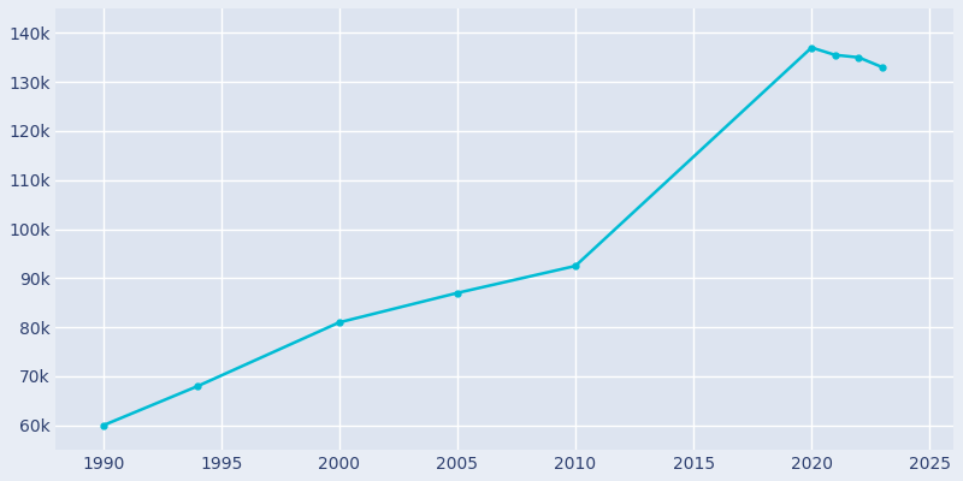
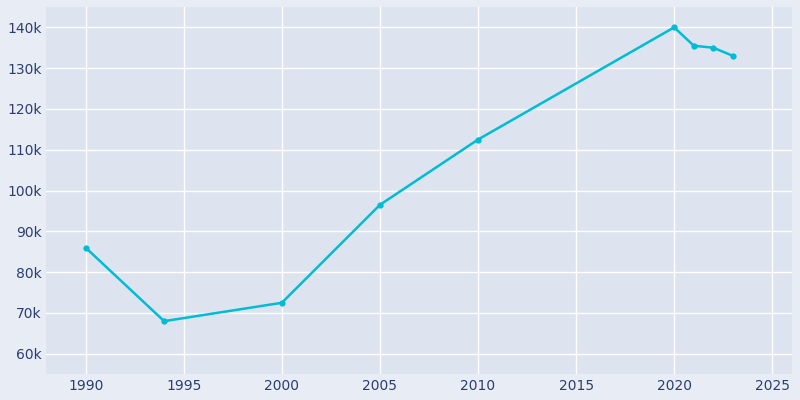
1990: 60.0k -> 86.0k
2000: 81.0k -> 72.5k
2005: 87.0k -> 96.5k
2010: 92.5k -> 112.5k
2020: 137.0k -> 140.0k
